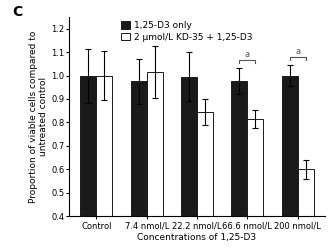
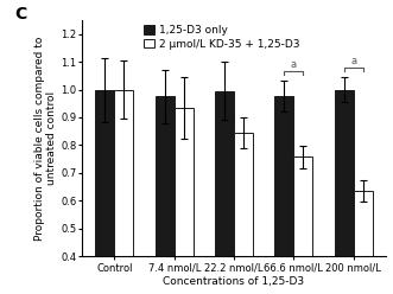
2 μmol/L KD-35 + 1,25-D3/7.4 nmol/L: 1.015 -> 0.935
2 μmol/L KD-35 + 1,25-D3/66.6 nmol/L: 0.815 -> 0.758
2 μmol/L KD-35 + 1,25-D3/200 nmol/L: 0.600 -> 0.635
